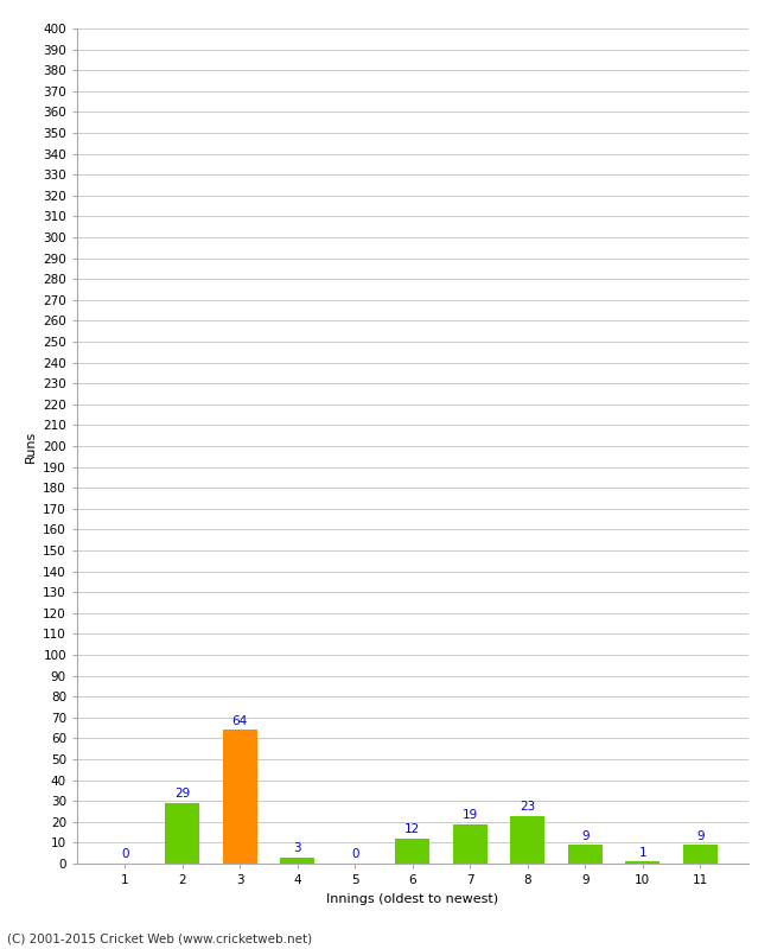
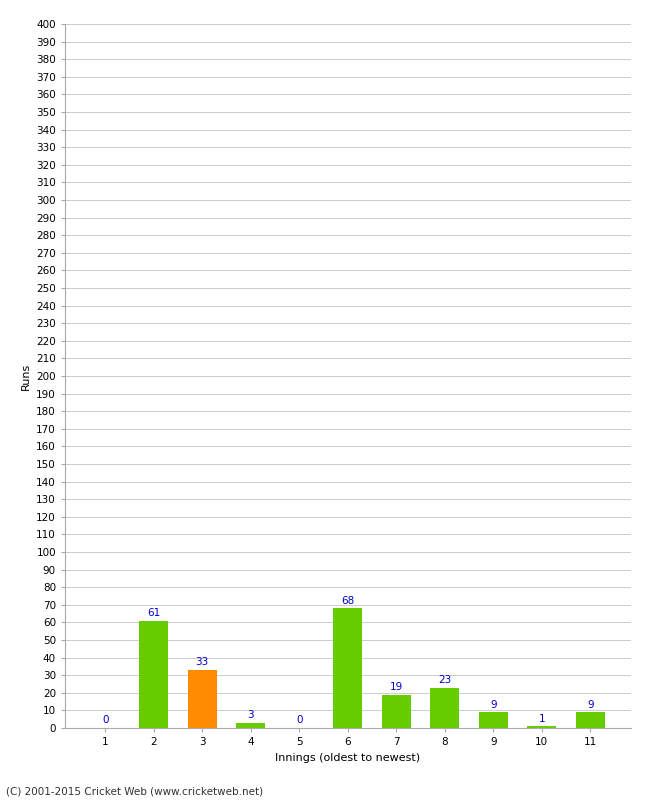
2: 29 -> 61
3: 64 -> 33
6: 12 -> 68
